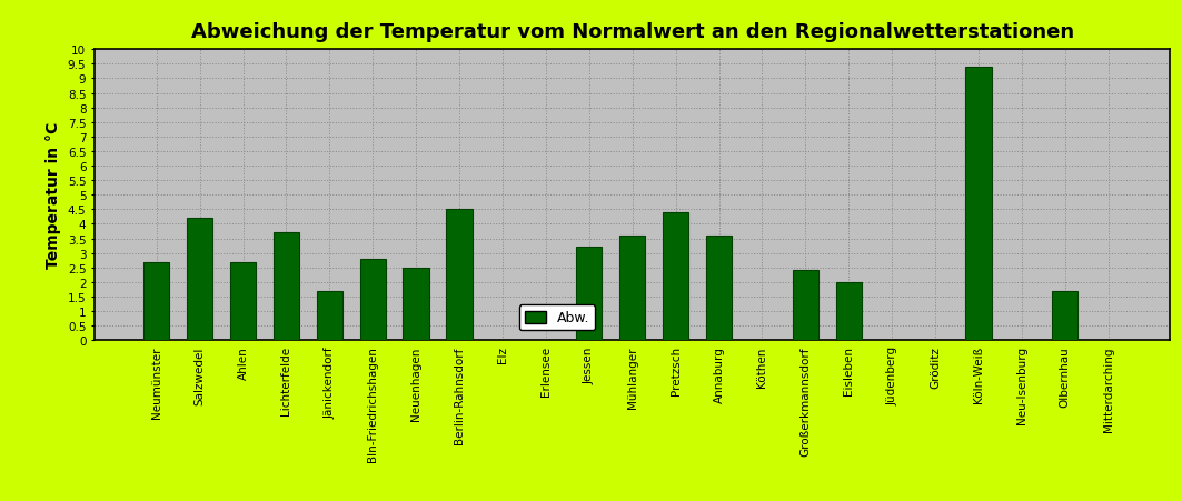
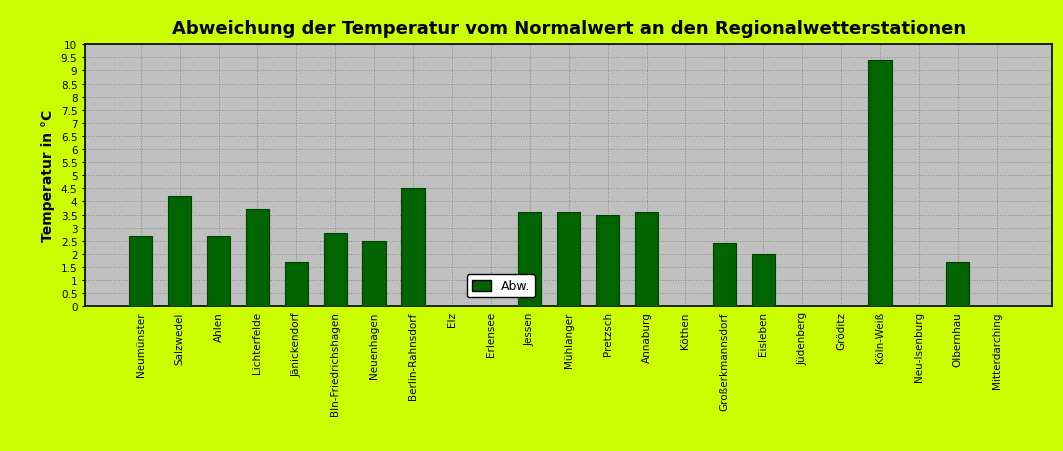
Jessen: 3.2 -> 3.6
Pretzsch: 4.4 -> 3.5
